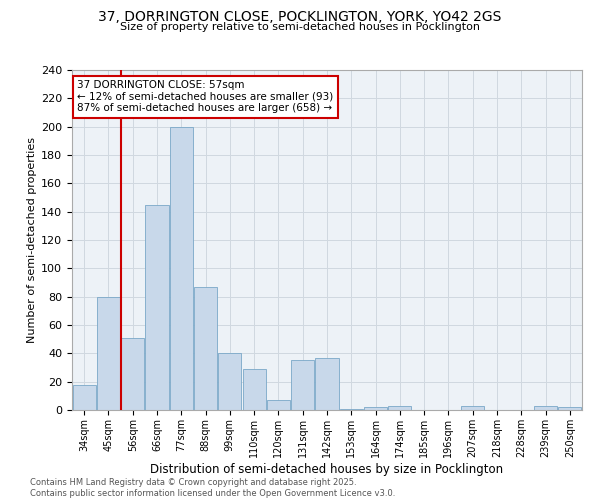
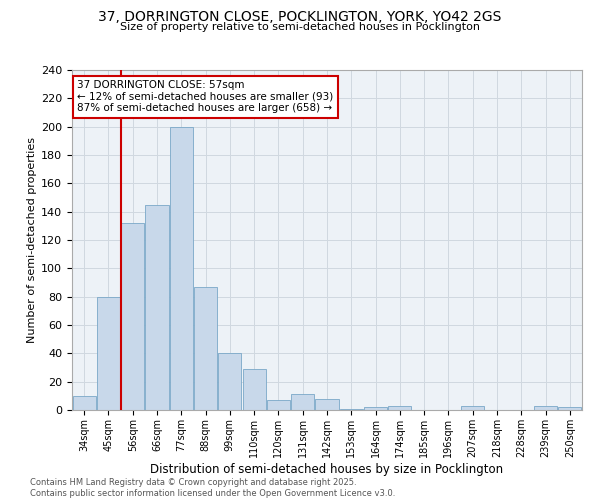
34sqm: 18 -> 10
56sqm: 51 -> 132
131sqm: 35 -> 11
142sqm: 37 -> 8
